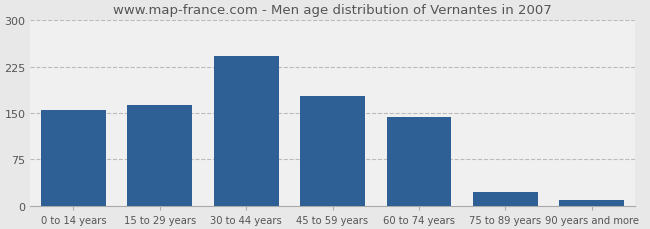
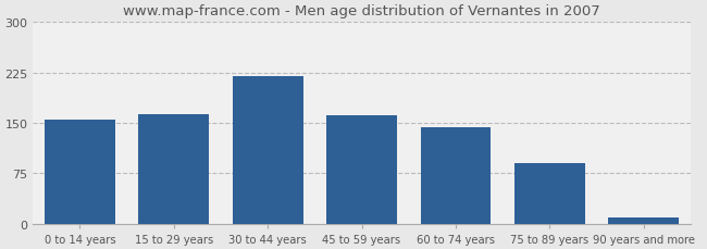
30 to 44 years: 242 -> 220
45 to 59 years: 178 -> 161
75 to 89 years: 22 -> 90
